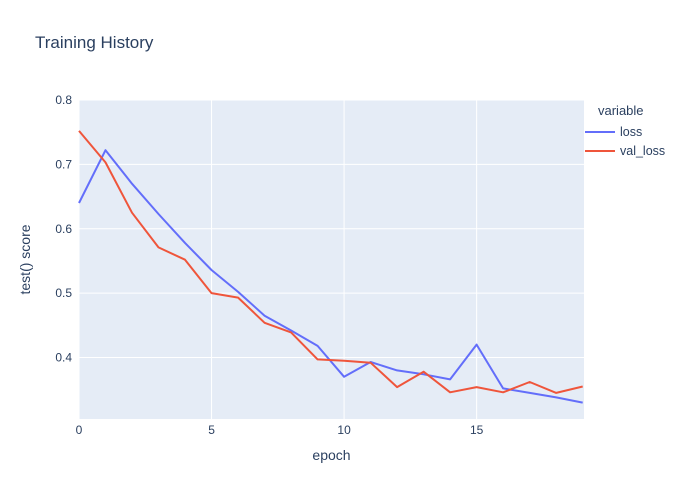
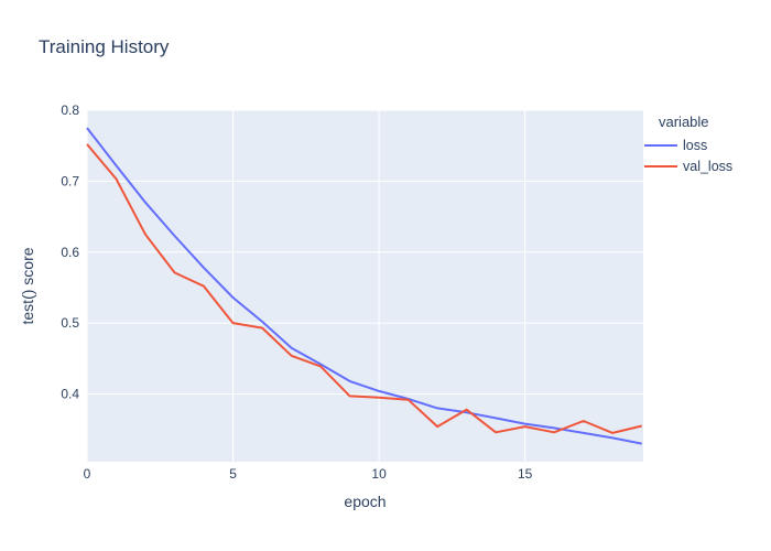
loss/0: 0.64 -> 0.78
loss/10: 0.37 -> 0.40
loss/15: 0.42 -> 0.36
